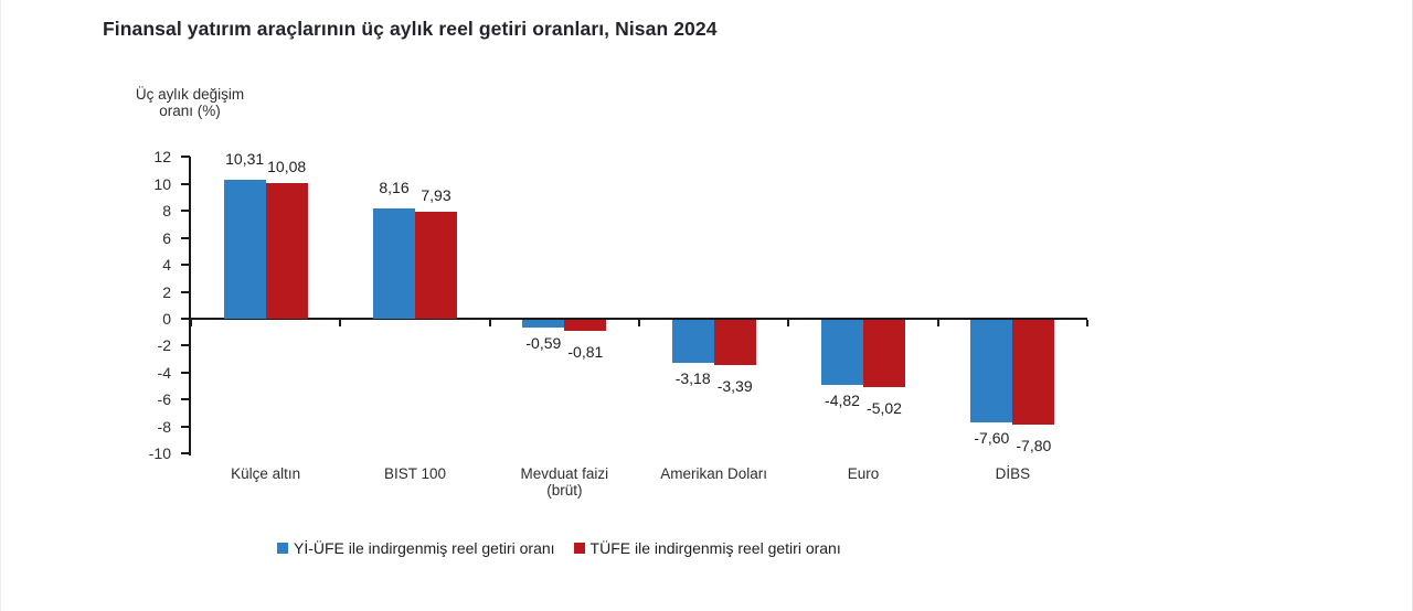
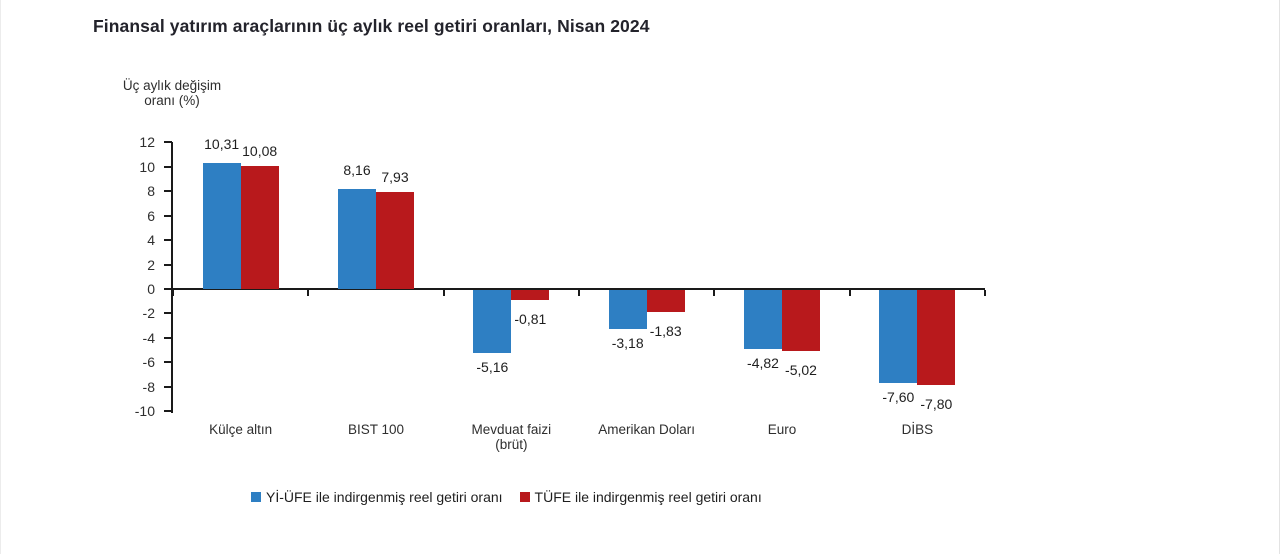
Yİ-ÜFE ile indirgenmiş reel getiri oranı/Mevduat faizi (brüt): -0,59 -> -5,16
TÜFE ile indirgenmiş reel getiri oranı/Amerikan Doları: -3,39 -> -1,83
